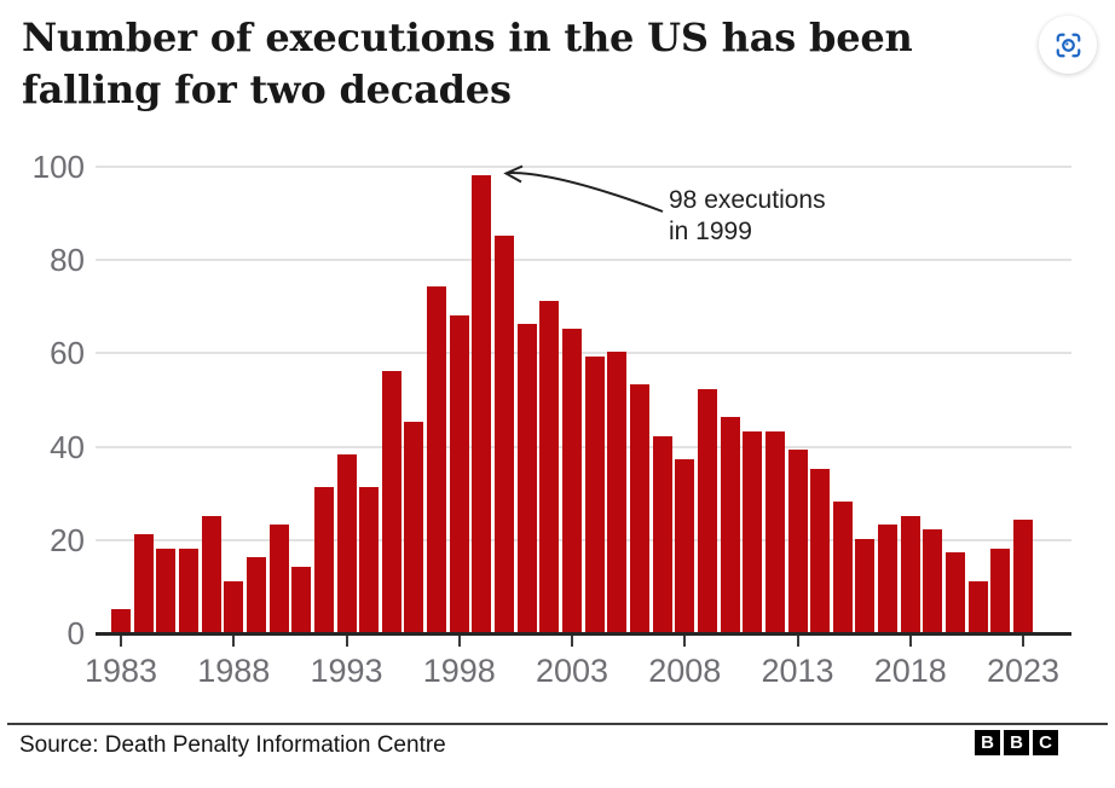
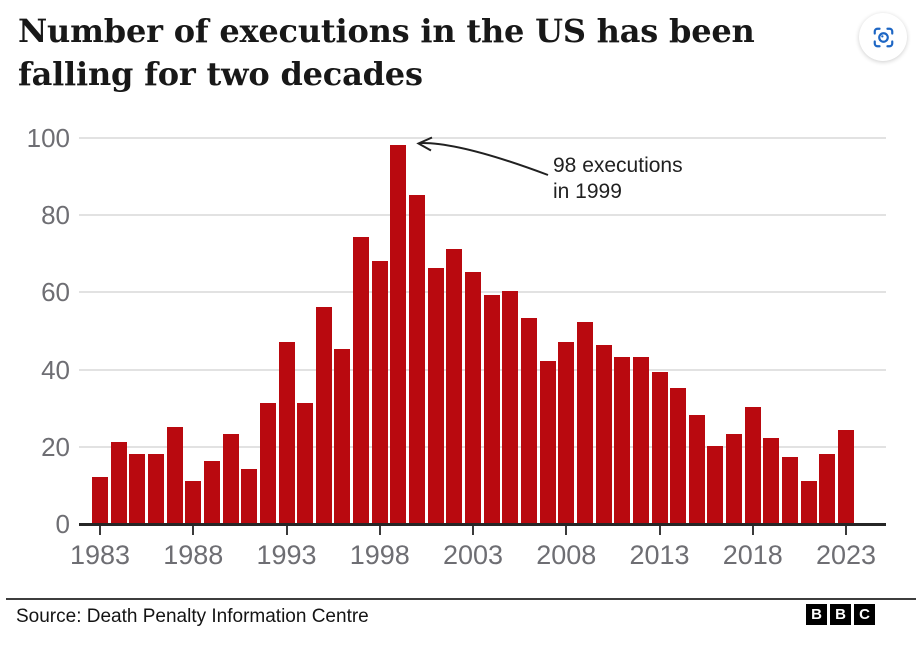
1983: 5 -> 12
1993: 38 -> 47
2008: 37 -> 47
2018: 25 -> 30
